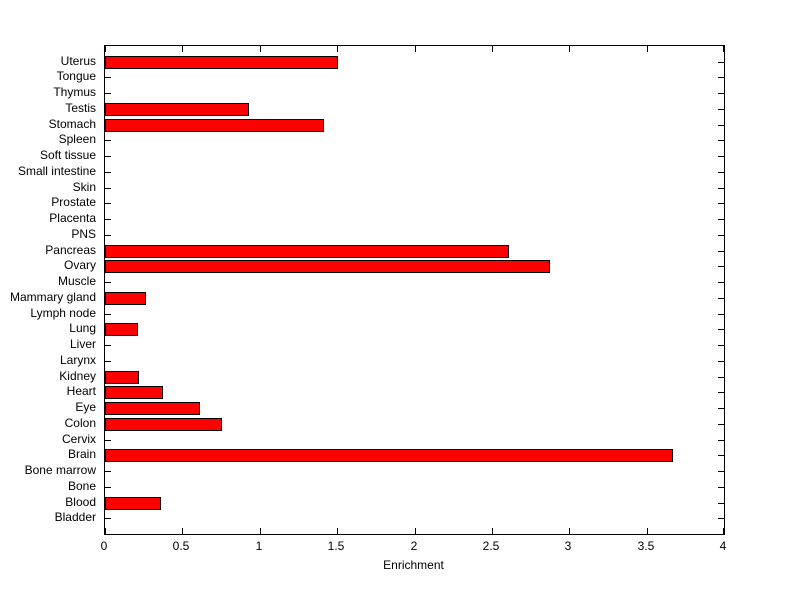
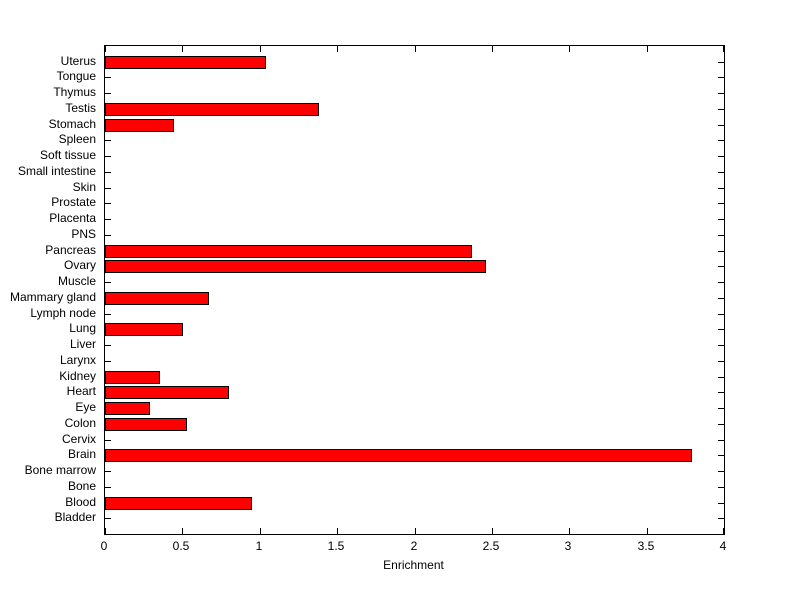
Uterus: 1.49 -> 1.03
Testis: 0.92 -> 1.37
Stomach: 1.40 -> 0.43
Pancreas: 2.60 -> 2.36
Ovary: 2.86 -> 2.45
Mammary gland: 0.25 -> 0.66
Lung: 0.20 -> 0.49
Kidney: 0.21 -> 0.34
Heart: 0.36 -> 0.79
Eye: 0.60 -> 0.28
Colon: 0.74 -> 0.52
Brain: 3.66 -> 3.78
Blood: 0.35 -> 0.94
